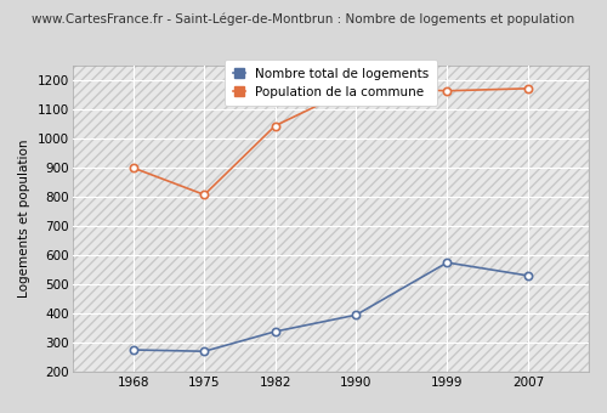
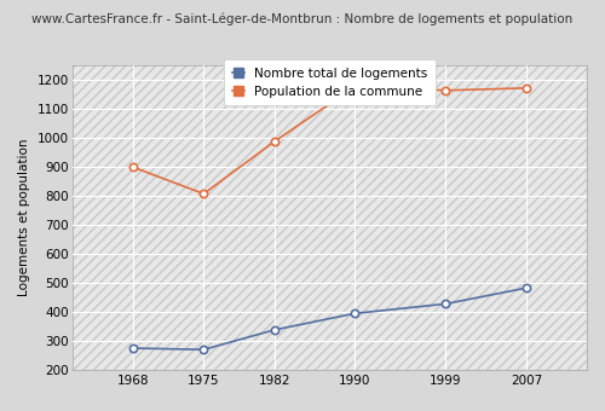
Population de la commune/1982: 1045 -> 988
Nombre total de logements/1999: 575 -> 428
Nombre total de logements/2007: 530 -> 483
